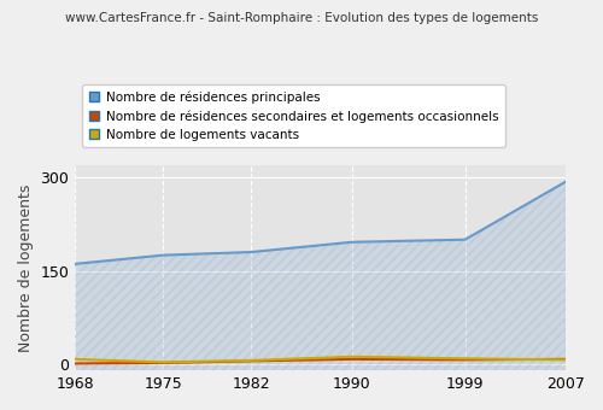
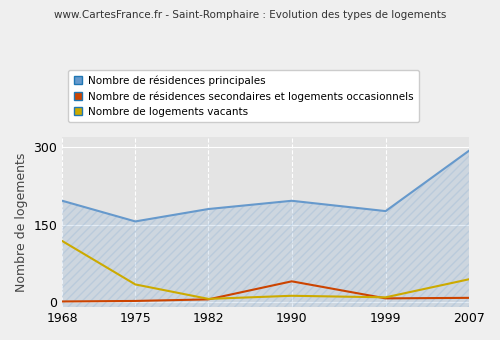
Nombre de résidences principales/1968: 161 -> 196
Nombre de logements vacants/1968: 8 -> 118
Nombre de résidences principales/1975: 175 -> 156
Nombre de logements vacants/1975: 3 -> 34
Nombre de résidences secondaires et logements occasionnels/1990: 8 -> 40
Nombre de résidences principales/1999: 200 -> 176
Nombre de logements vacants/2007: 7 -> 44
